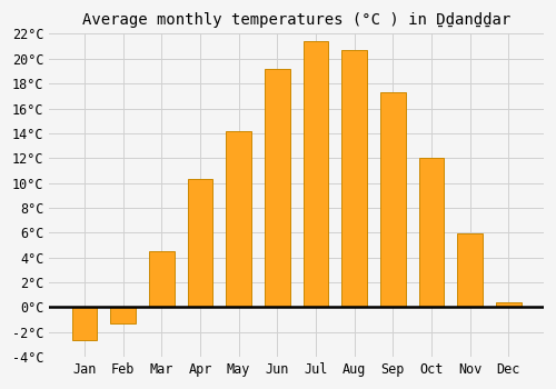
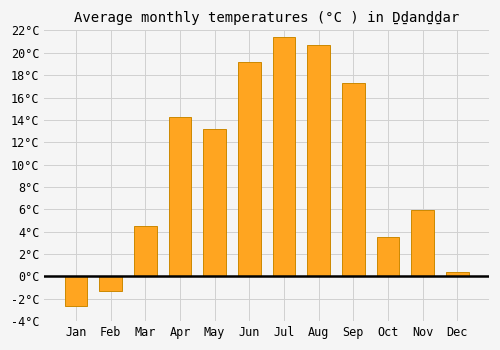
Apr: 10.3°C -> 14.3°C
May: 14.2°C -> 13.2°C
Oct: 12.0°C -> 3.5°C
